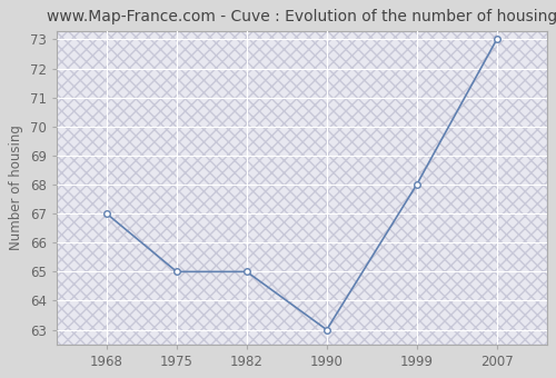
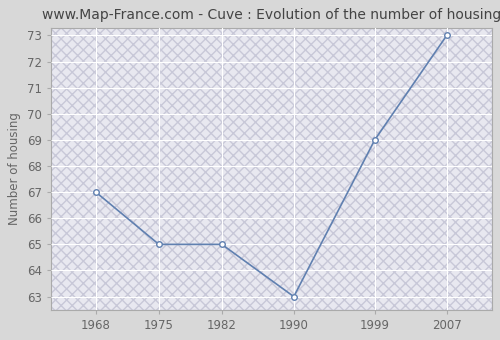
1999: 68 -> 69
